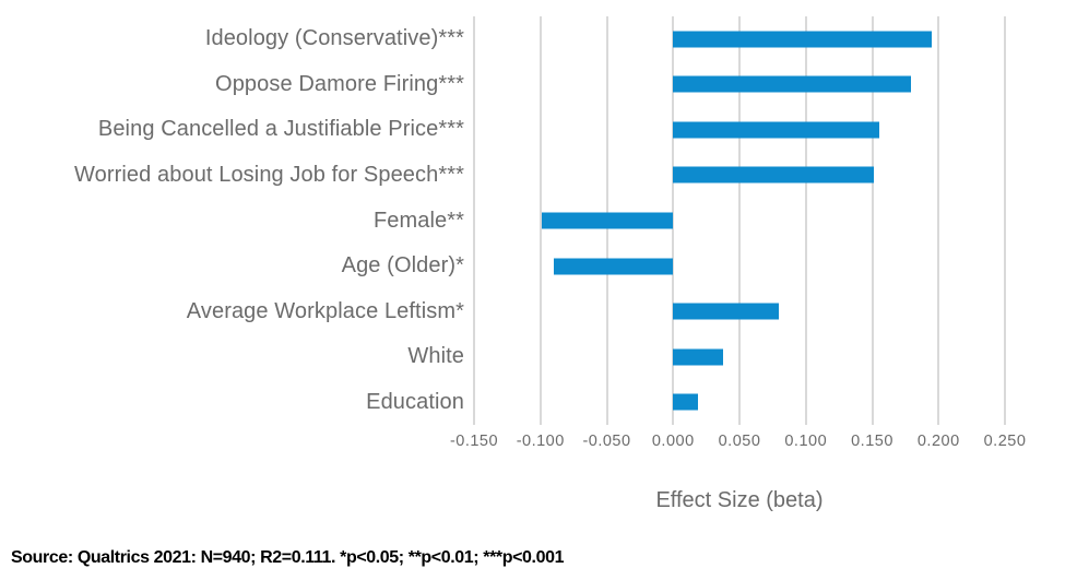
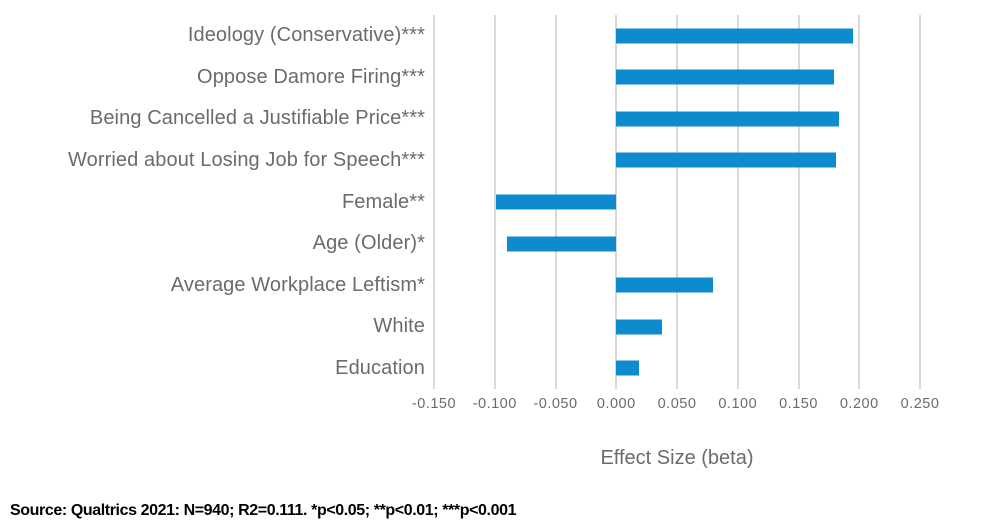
Being Cancelled a Justifiable Price***: 0.155 -> 0.183
Worried about Losing Job for Speech***: 0.151 -> 0.181
